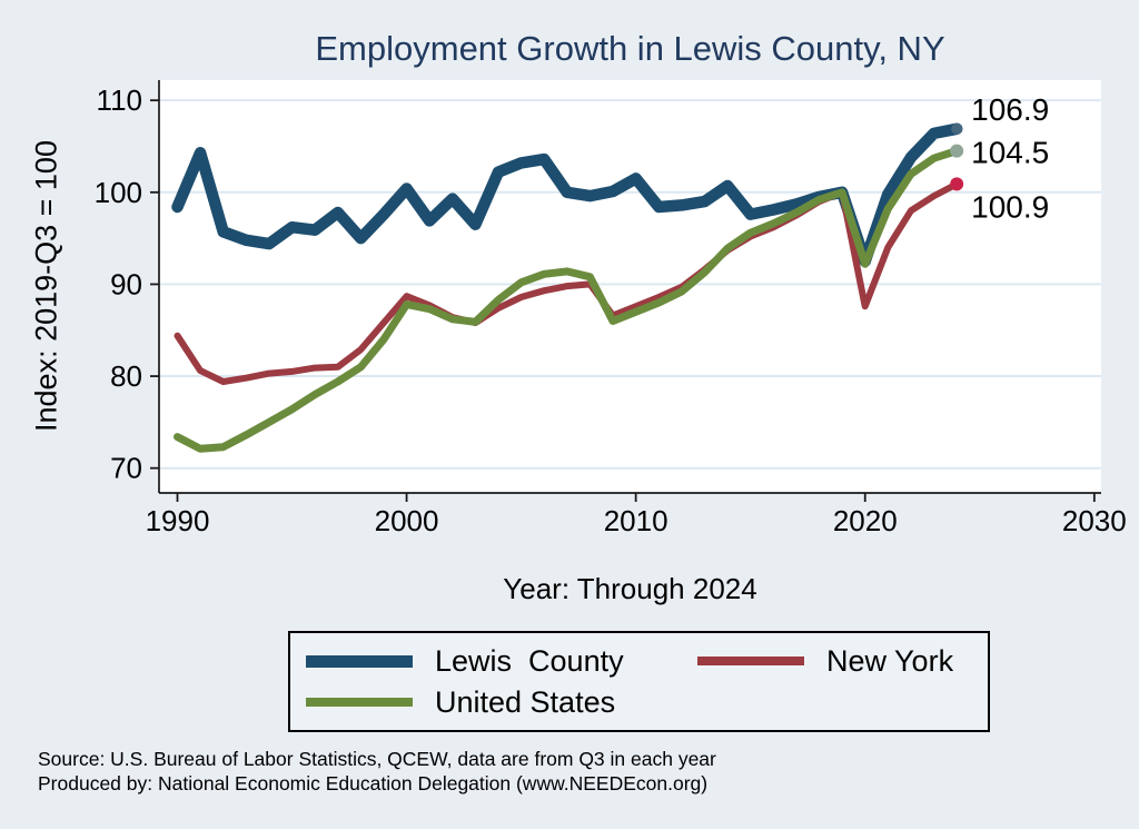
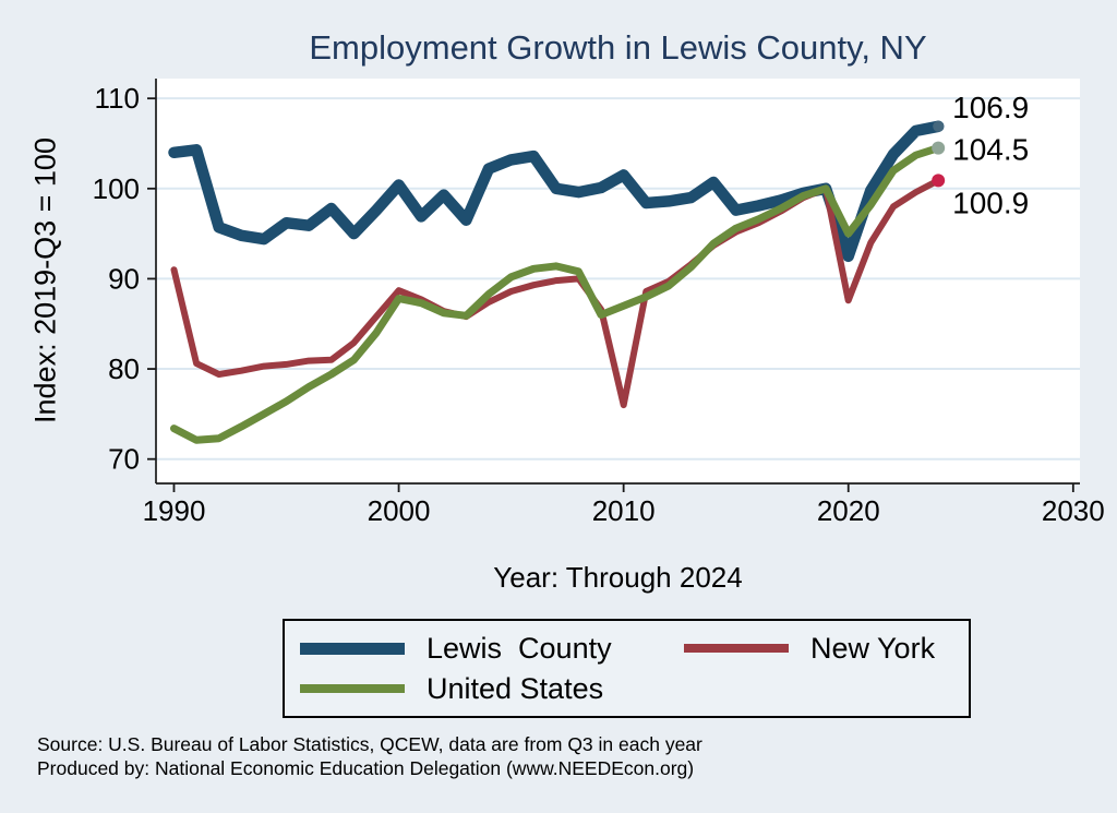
Lewis County/1990: 98 -> 104
New York/1990: 84 -> 91
New York/2010: 88 -> 76
United States/2020: 92 -> 95
